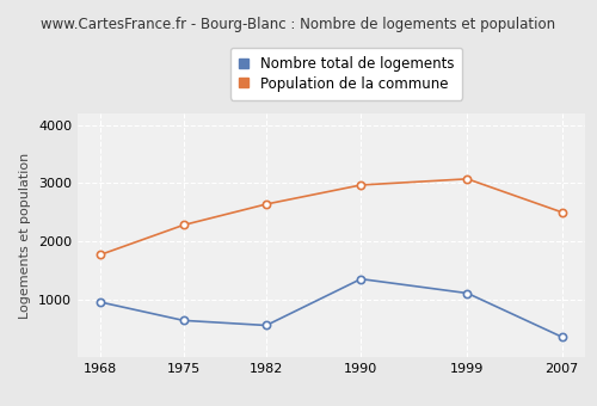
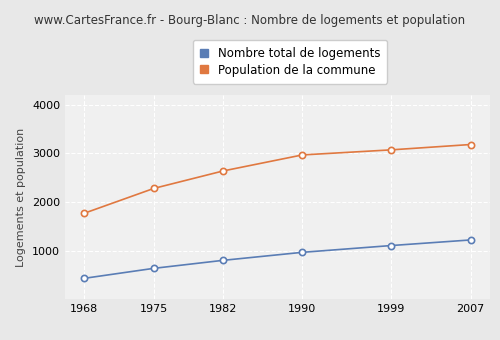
Nombre total de logements/1968: 950 -> 430
Nombre total de logements/1982: 550 -> 800
Nombre total de logements/1990: 1350 -> 960
Nombre total de logements/2007: 350 -> 1220
Population de la commune/2007: 2500 -> 3180
